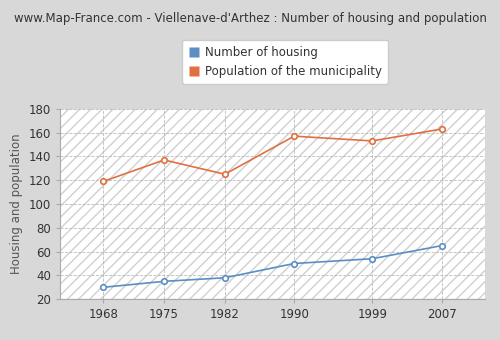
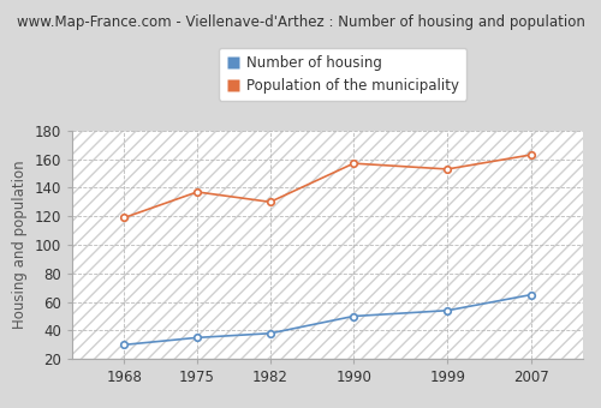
Population of the municipality/1982: 125 -> 130
